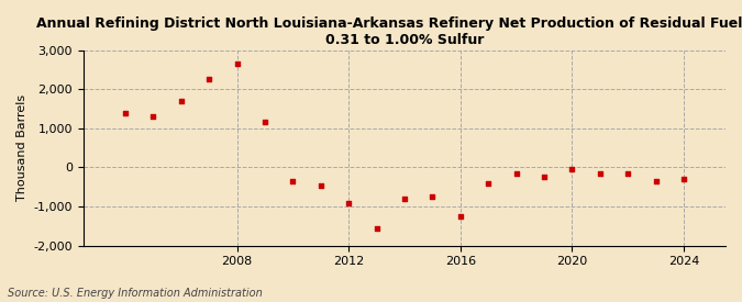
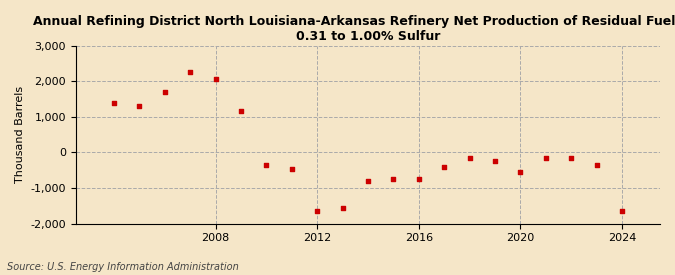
2008: 2,650 -> 2,050
2012: -900 -> -1,650
2016: -1,250 -> -750
2020: -50 -> -550
2024: -300 -> -1,650
